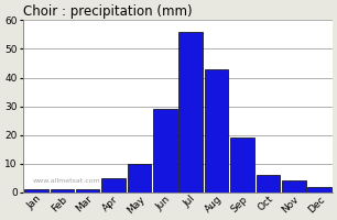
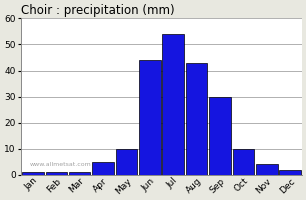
Jun: 29 -> 44
Jul: 56 -> 54
Sep: 19 -> 30
Oct: 6 -> 10
